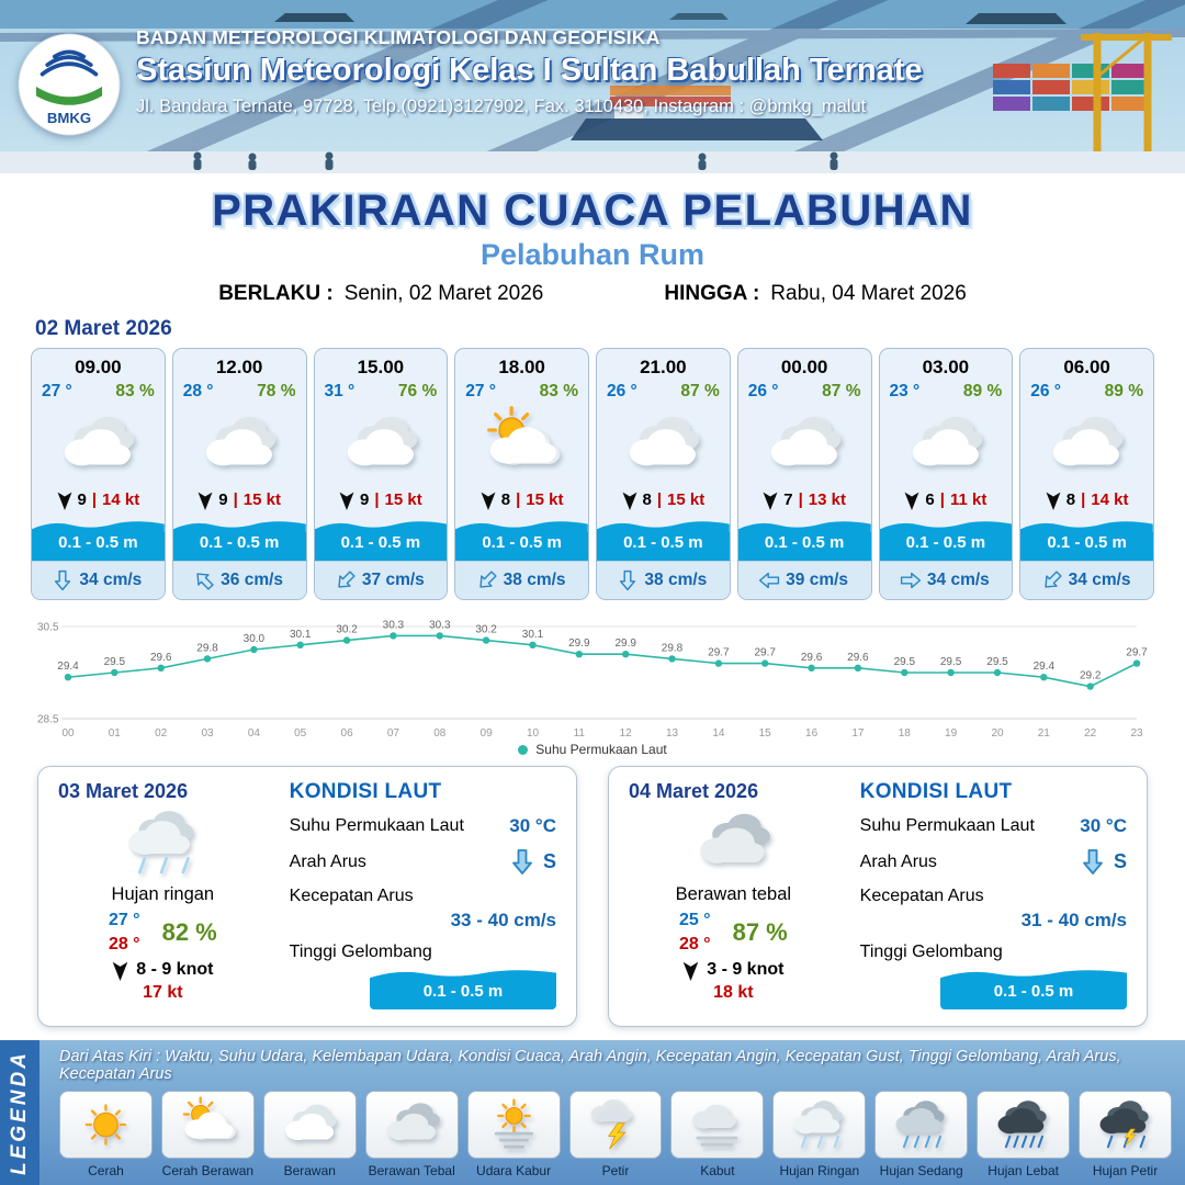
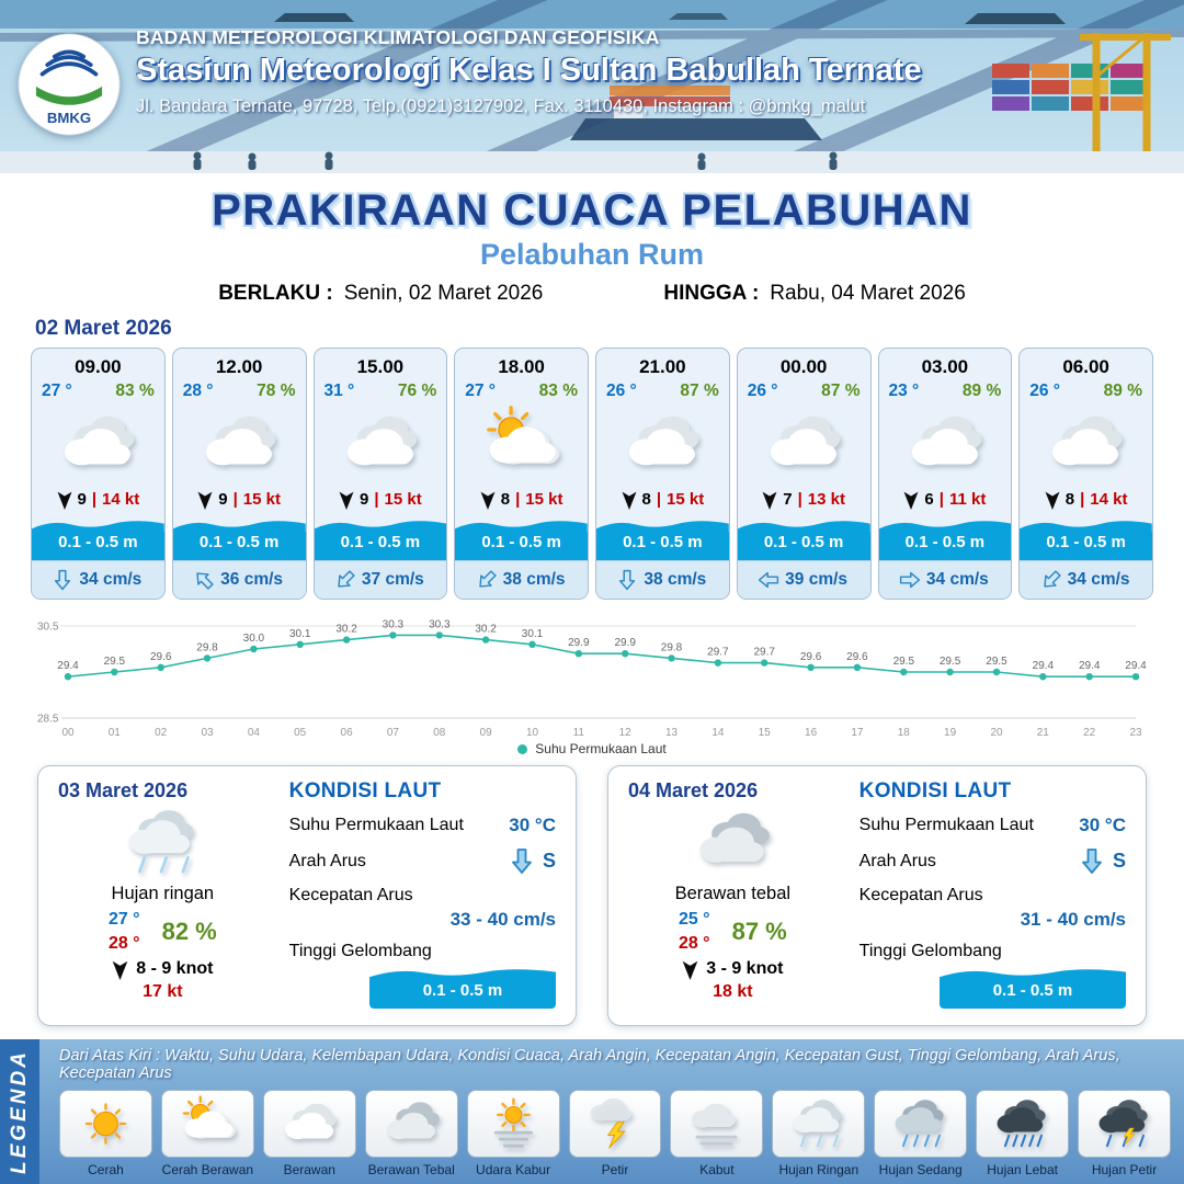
22: 29.2 -> 29.4
23: 29.7 -> 29.4
